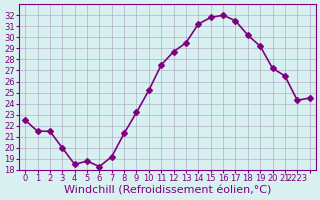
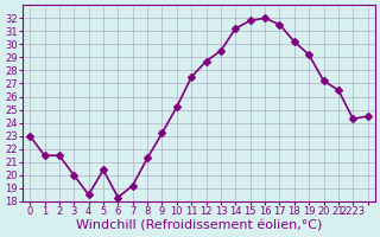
0: 22.5 -> 23.0
5: 18.8 -> 20.4
